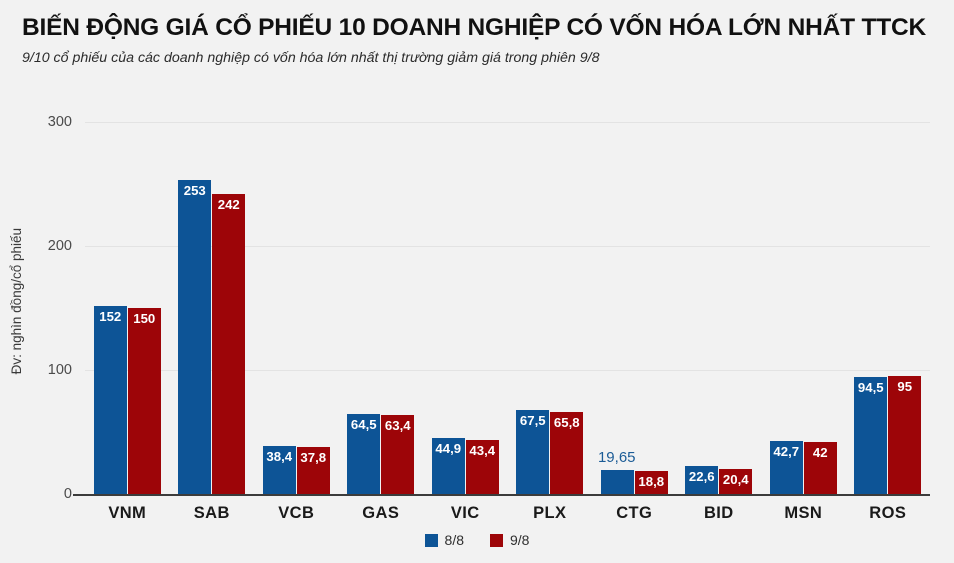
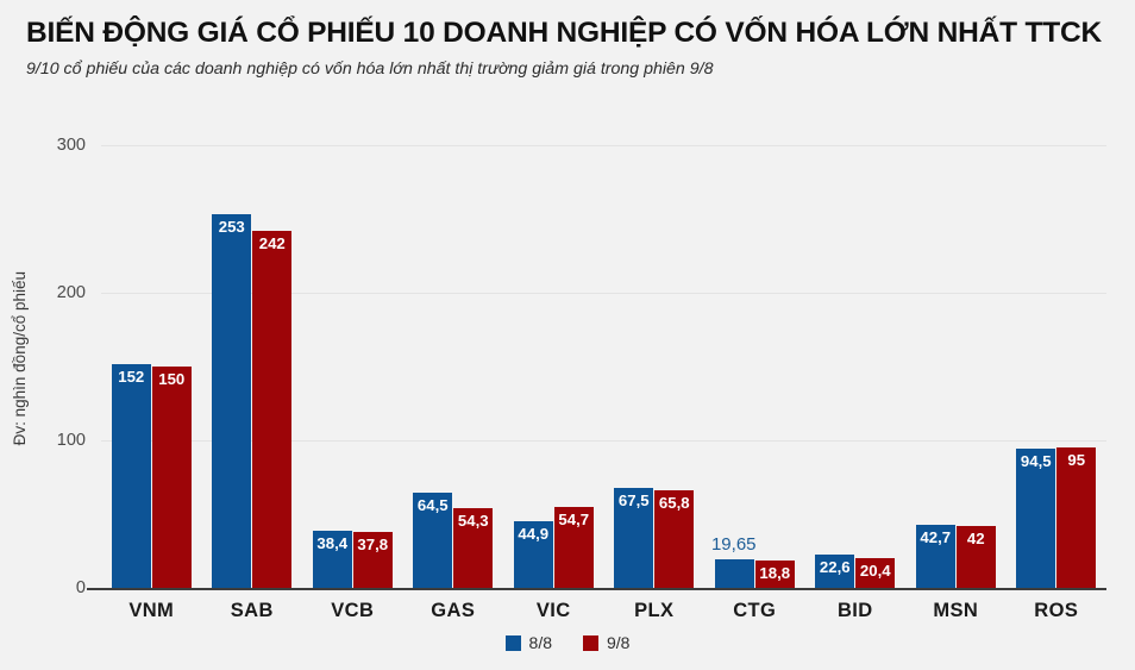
9/8/GAS: 63,4 -> 54,3
9/8/VIC: 43,4 -> 54,7
